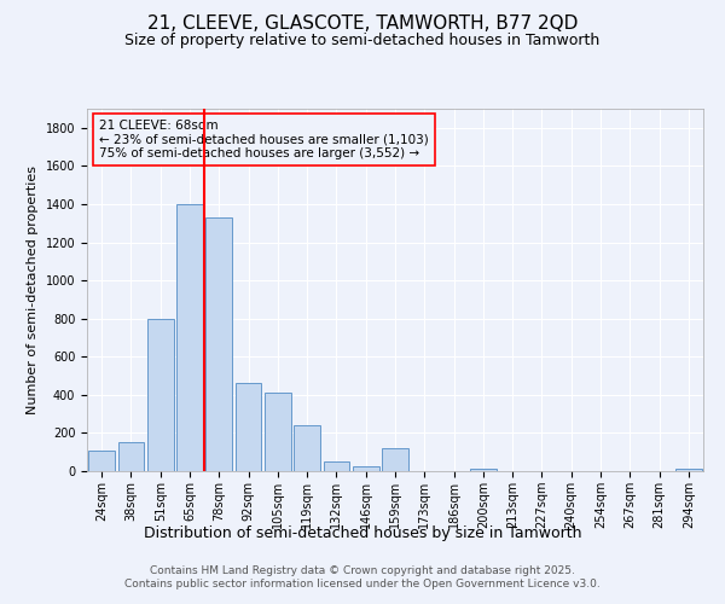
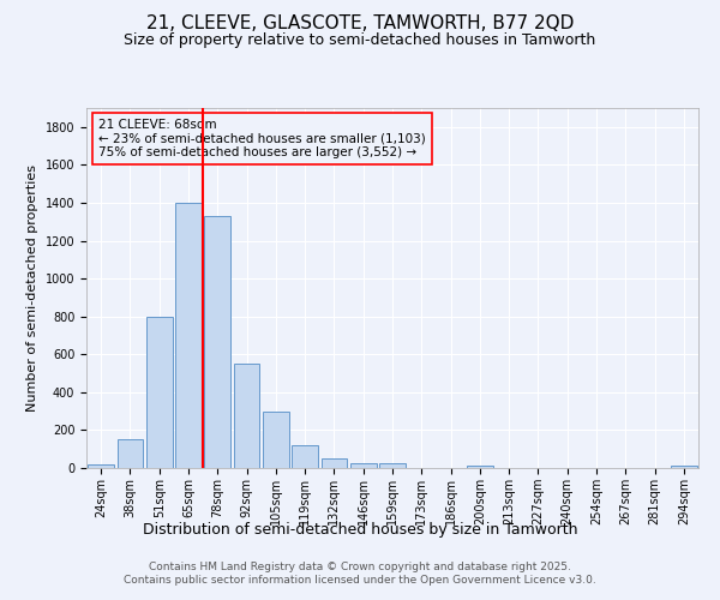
24sqm: 110 -> 20
92sqm: 460 -> 550
105sqm: 410 -> 300
119sqm: 240 -> 120
159sqm: 120 -> 20
